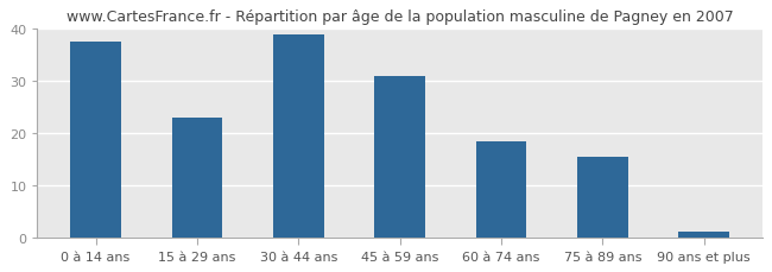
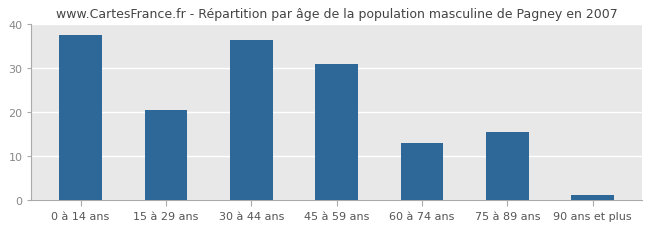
15 à 29 ans: 23.0 -> 20.5
30 à 44 ans: 39.0 -> 36.5
60 à 74 ans: 18.5 -> 13.0
